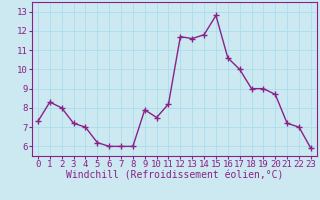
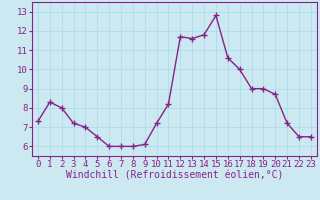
5: 6.2 -> 6.5
9: 7.9 -> 6.1
10: 7.5 -> 7.2
22: 7.0 -> 6.5
23: 5.9 -> 6.5
